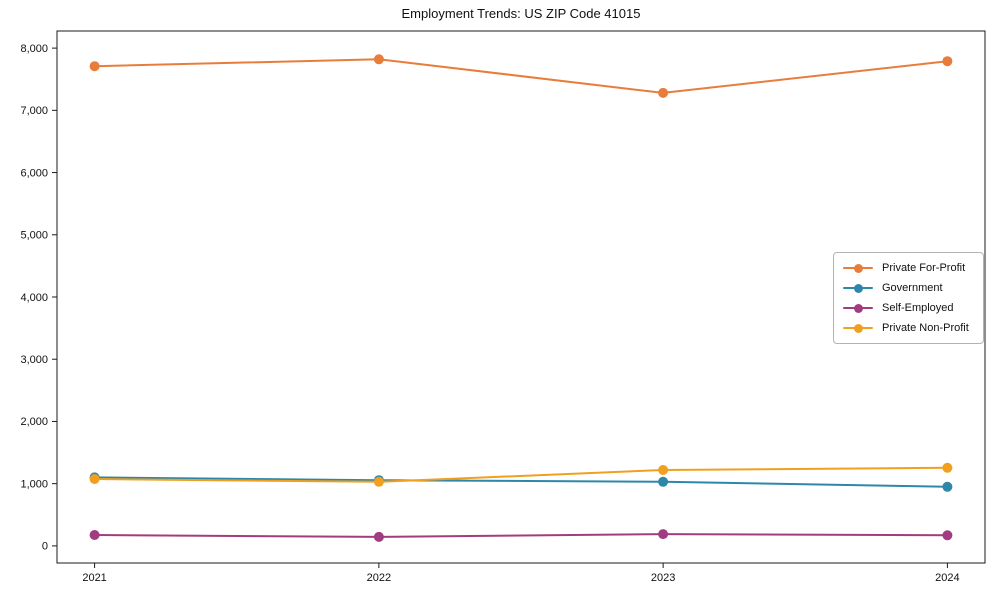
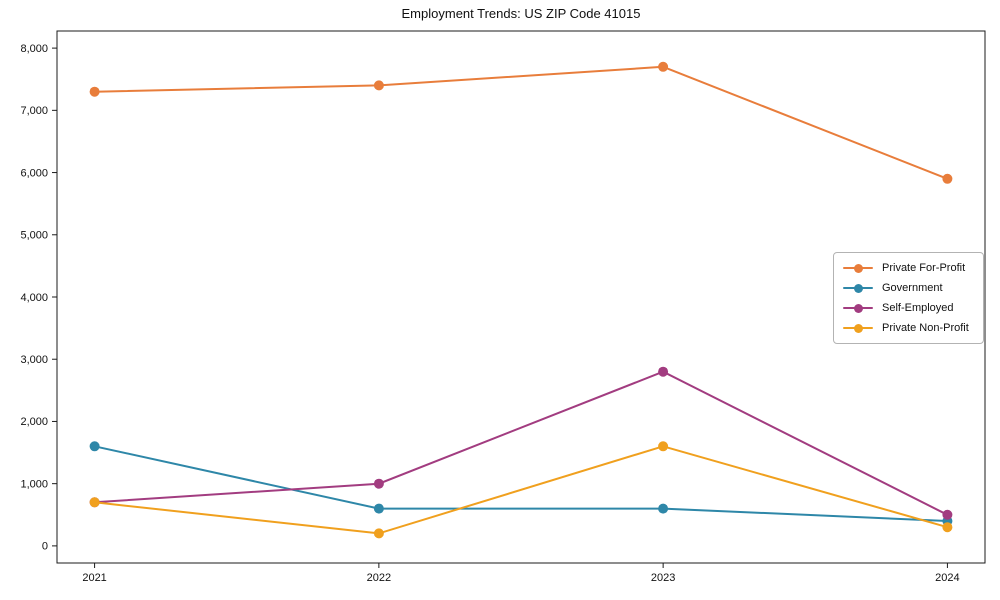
Private For-Profit/2021: 7700 -> 7300
Government/2021: 1100 -> 1600
Self-Employed/2021: 200 -> 700
Private Non-Profit/2021: 1100 -> 700
Private For-Profit/2022: 7800 -> 7400
Government/2022: 1100 -> 600
Self-Employed/2022: 100 -> 1000
Private Non-Profit/2022: 1000 -> 200
Private For-Profit/2023: 7300 -> 7700
Government/2023: 1000 -> 600
Self-Employed/2023: 200 -> 2800
Private Non-Profit/2023: 1200 -> 1600
Private For-Profit/2024: 7800 -> 5900
Government/2024: 1000 -> 400
Self-Employed/2024: 200 -> 500
Private Non-Profit/2024: 1300 -> 300
